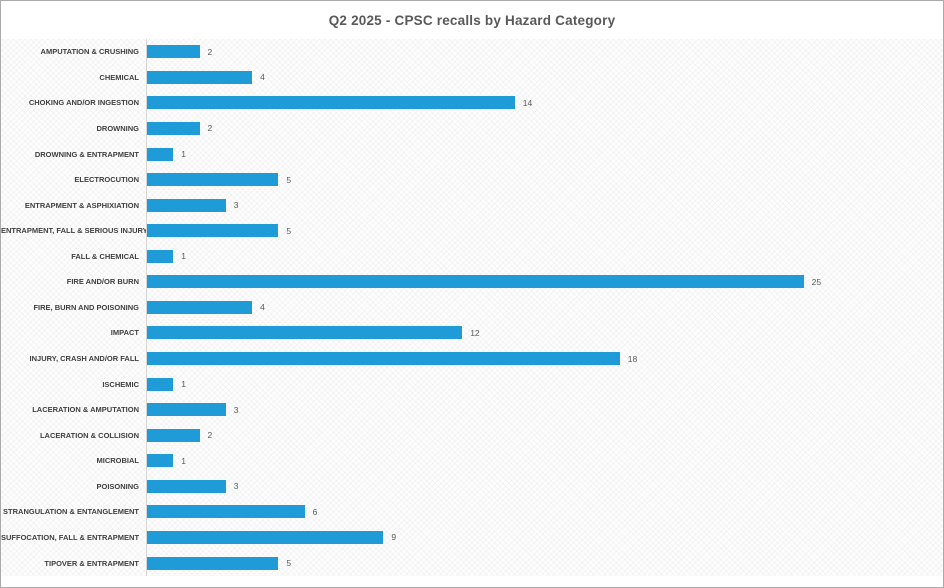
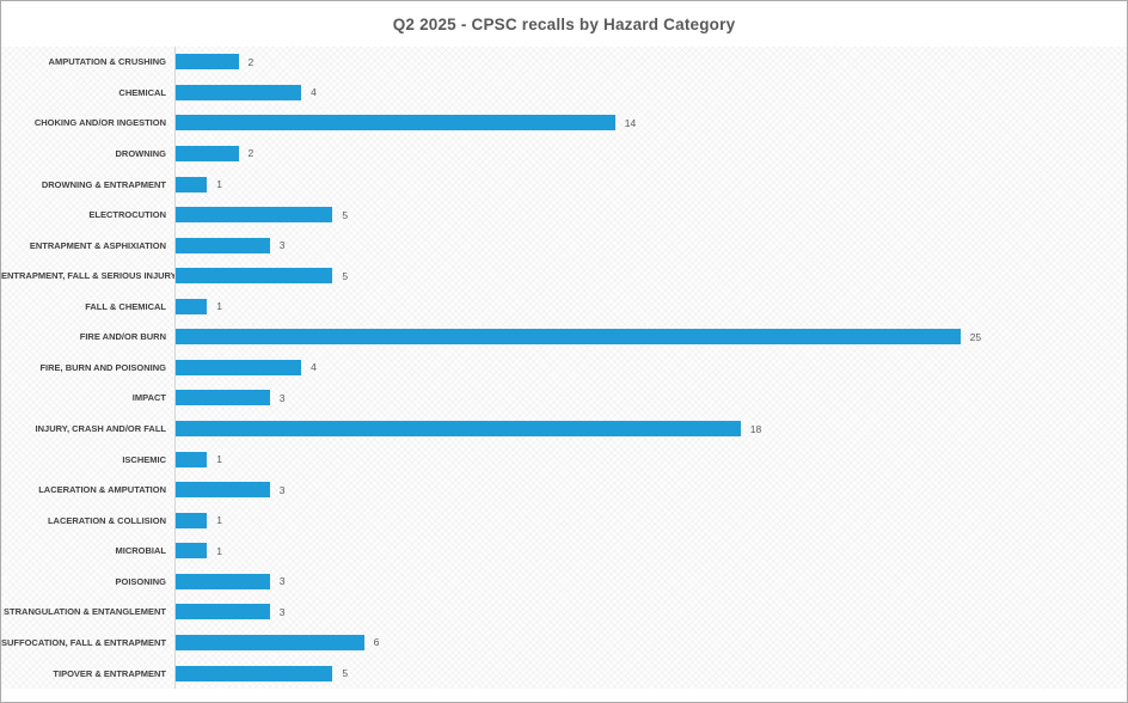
IMPACT: 12 -> 3
LACERATION & COLLISION: 2 -> 1
STRANGULATION & ENTANGLEMENT: 6 -> 3
SUFFOCATION, FALL & ENTRAPMENT: 9 -> 6
